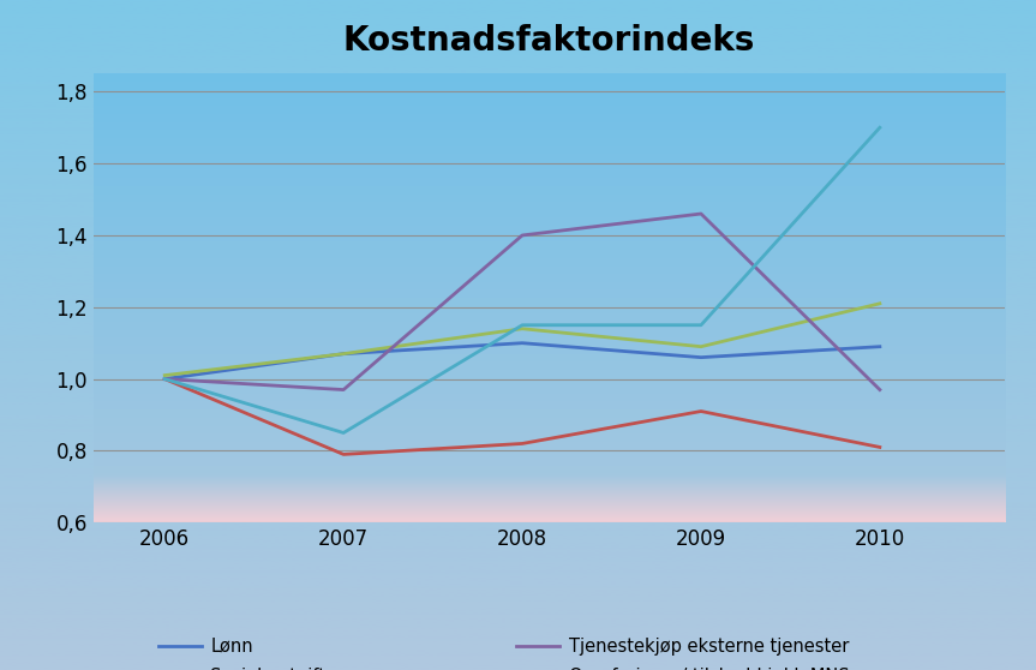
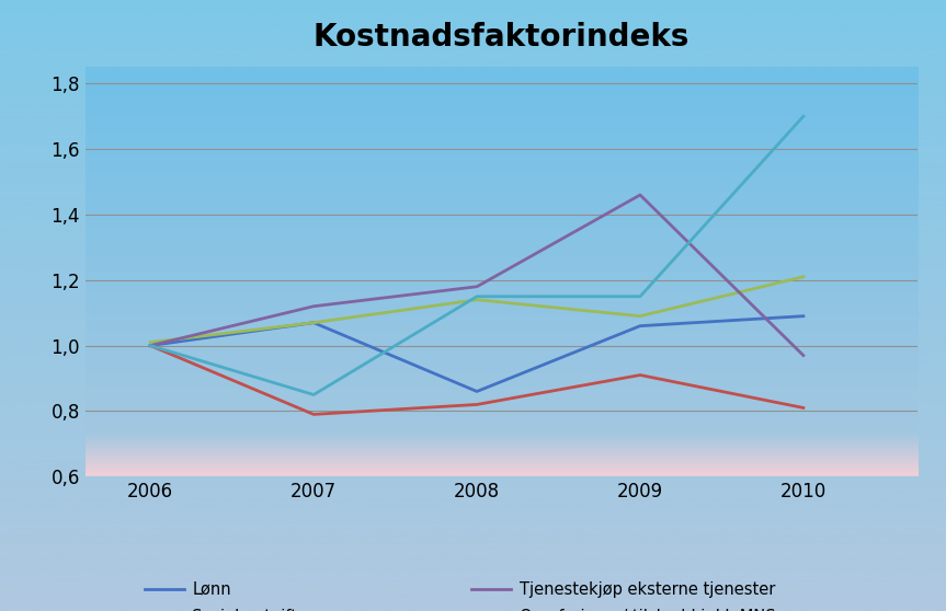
Tjenestekjøp eksterne tjenester/2007: 0,97 -> 1,12
Lønn/2008: 1,10 -> 0,86
Tjenestekjøp eksterne tjenester/2008: 1,40 -> 1,18
